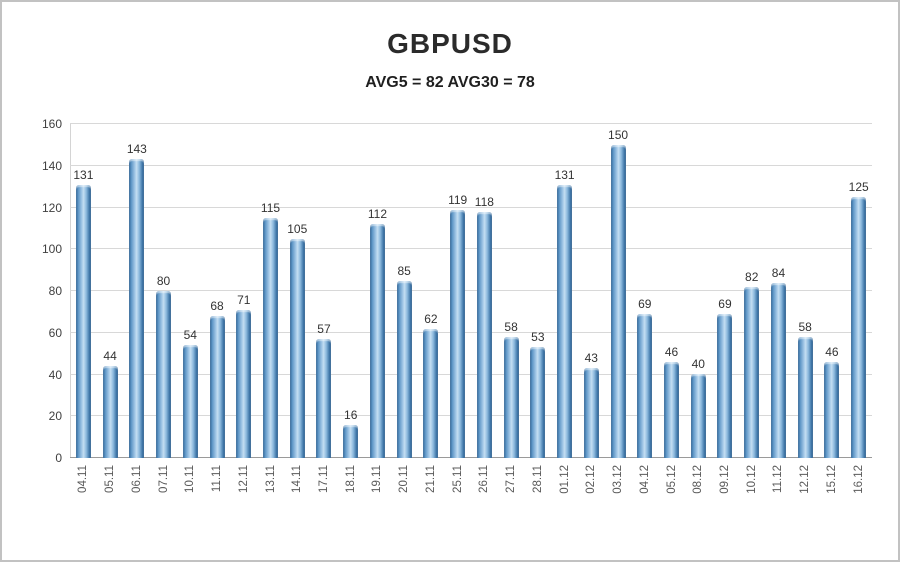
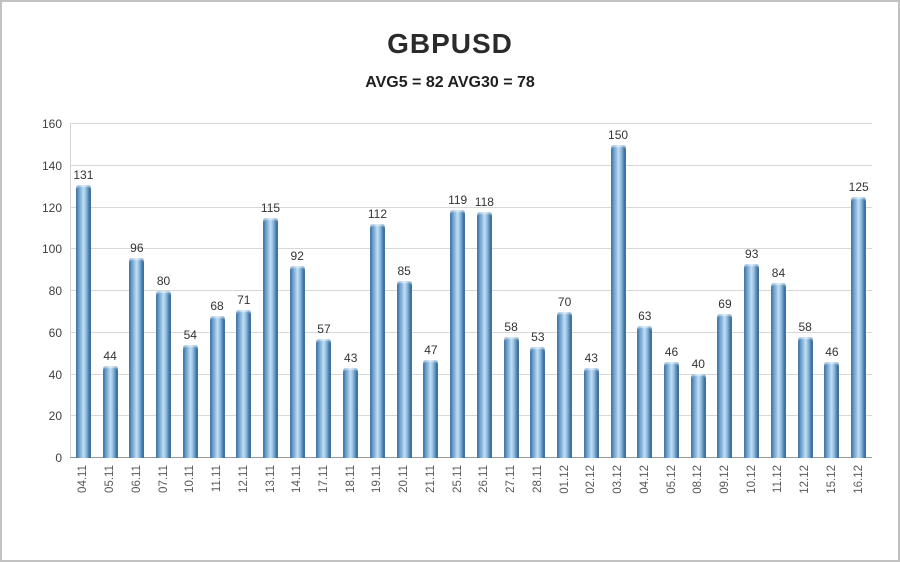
06.11: 143 -> 96
14.11: 105 -> 92
18.11: 16 -> 43
21.11: 62 -> 47
01.12: 131 -> 70
04.12: 69 -> 63
10.12: 82 -> 93
